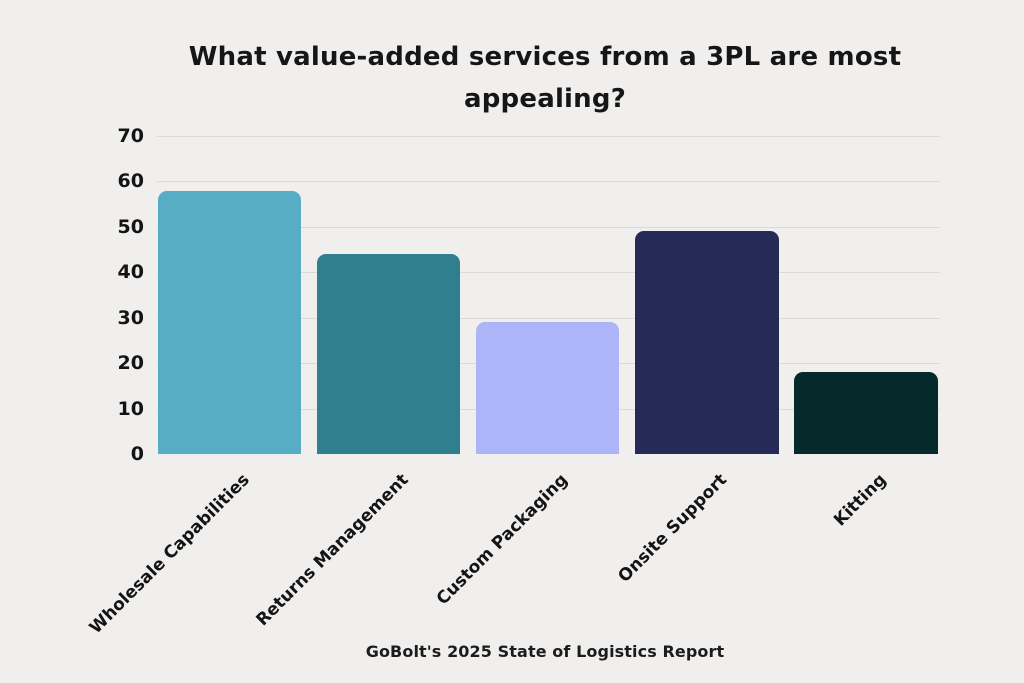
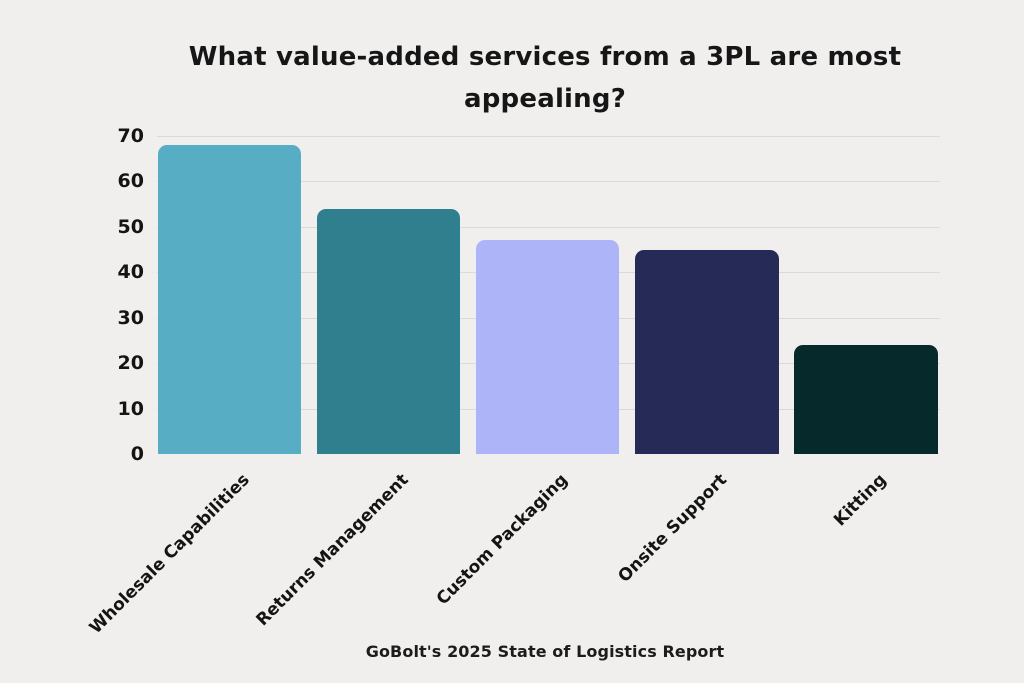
Wholesale Capabilities: 58 -> 68
Returns Management: 44 -> 54
Custom Packaging: 29 -> 47
Onsite Support: 49 -> 45
Kitting: 18 -> 24
